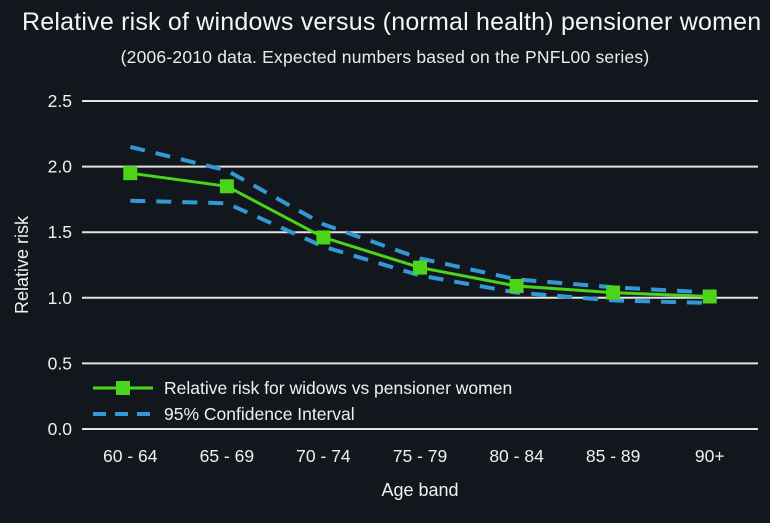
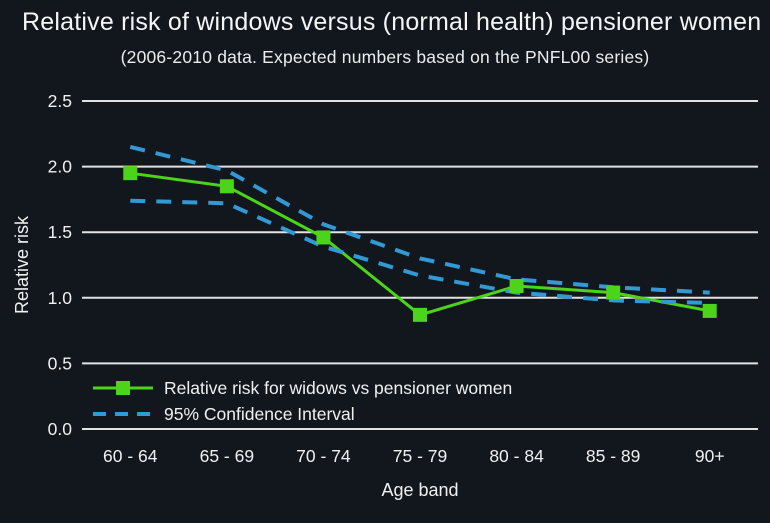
Relative risk for widows vs pensioner women/75 - 79: 1.23 -> 0.87
Relative risk for widows vs pensioner women/90+: 1.01 -> 0.90
